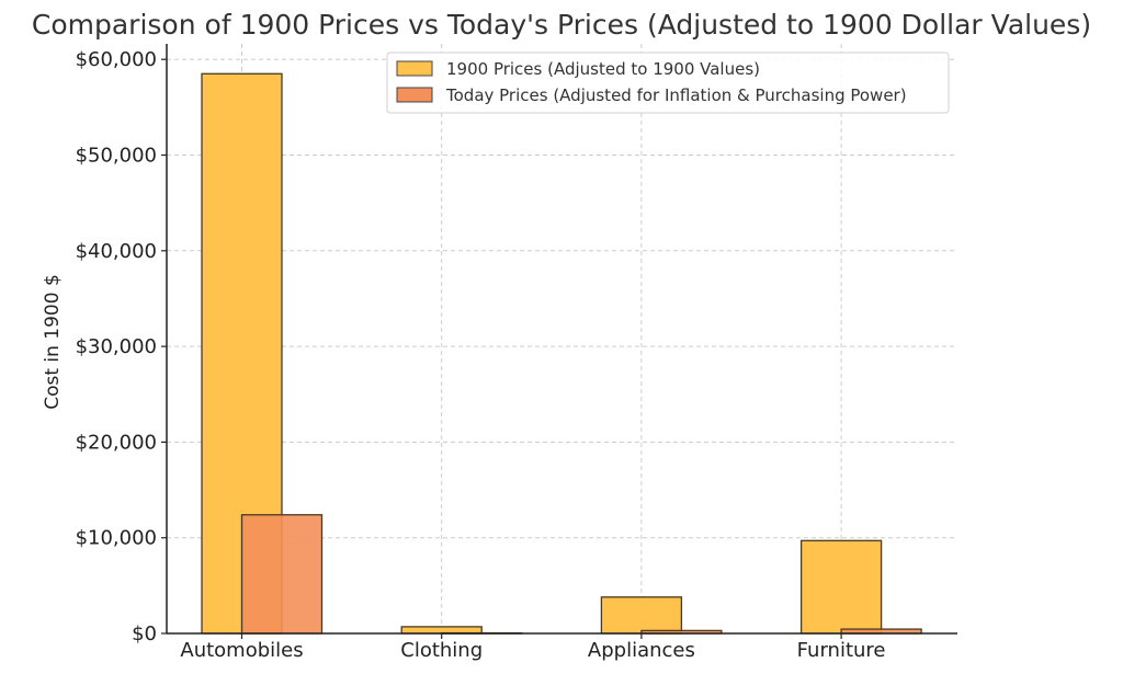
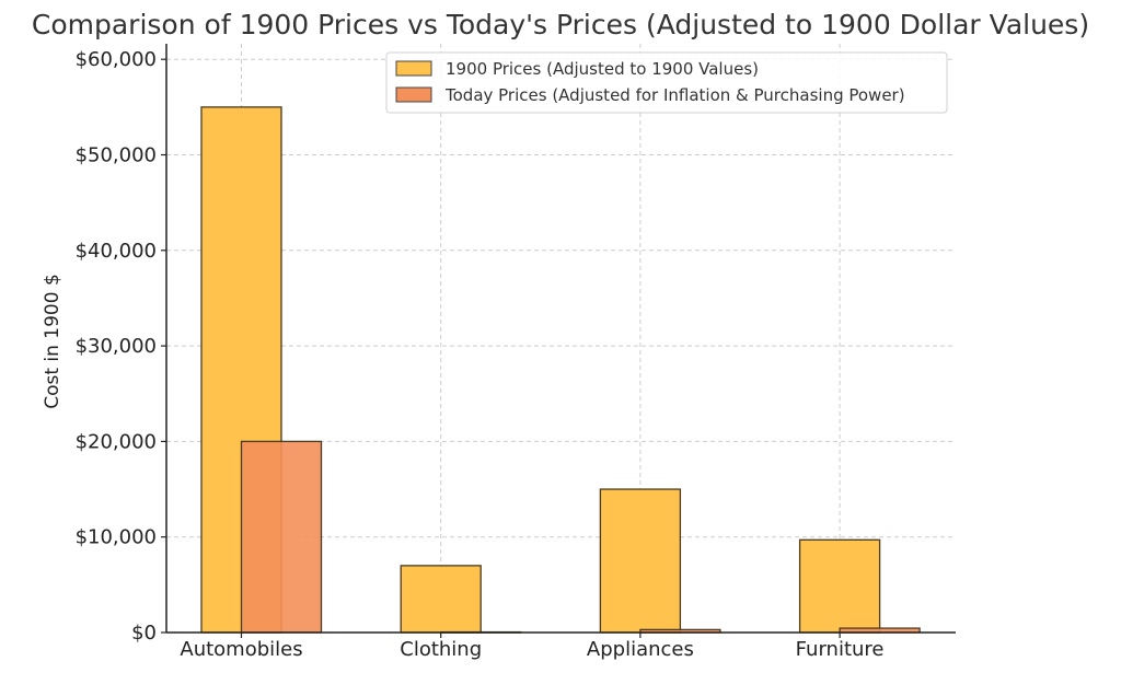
1900 Prices (Adjusted to 1900 Values)/Automobiles: $58000 -> $55000
Today Prices (Adjusted for Inflation & Purchasing Power)/Automobiles: $12000 -> $20000
1900 Prices (Adjusted to 1900 Values)/Clothing: $1000 -> $7000
1900 Prices (Adjusted to 1900 Values)/Appliances: $4000 -> $15000
